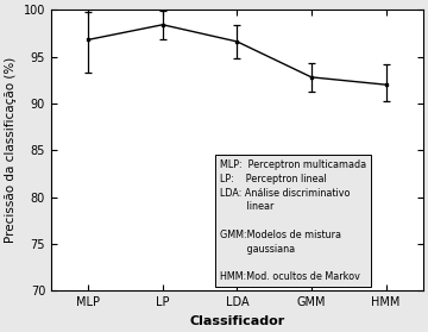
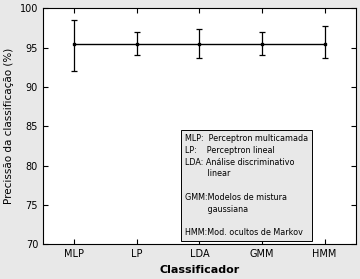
MLP: 96.8 -> 95.5
LP: 98.4 -> 95.5
LDA: 96.6 -> 95.5
GMM: 92.8 -> 95.5
HMM: 92.0 -> 95.5
